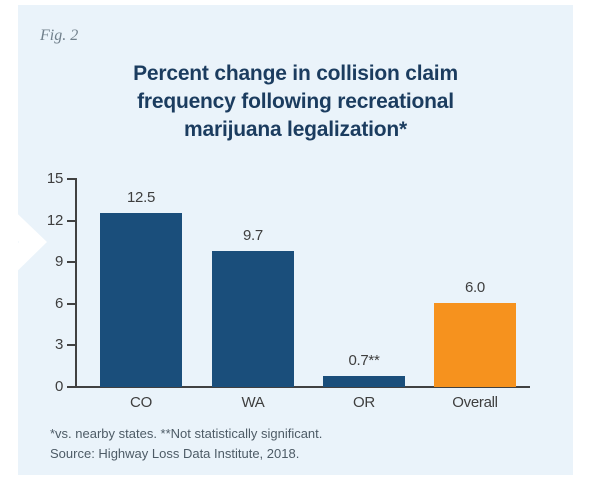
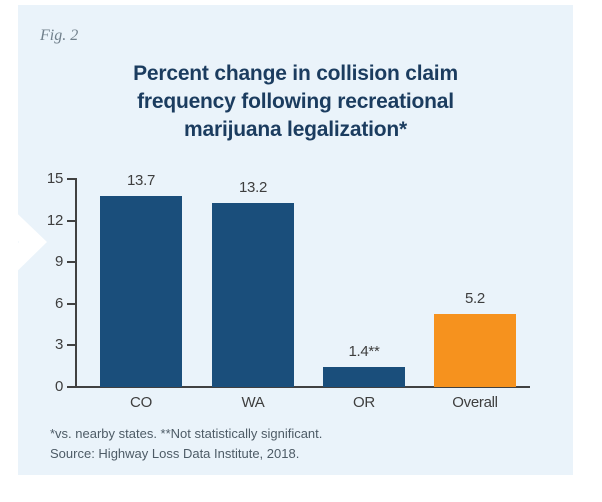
CO: 12.5 -> 13.7
WA: 9.7 -> 13.2
OR: 0.7 -> 1.4
Overall: 6.0 -> 5.2
